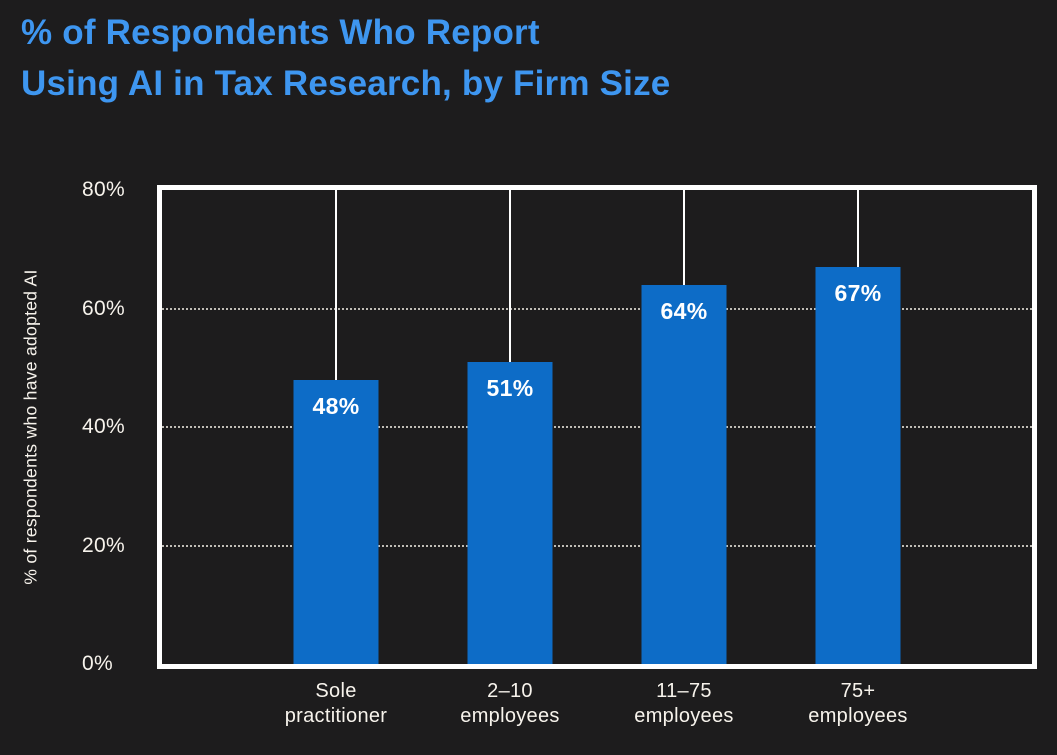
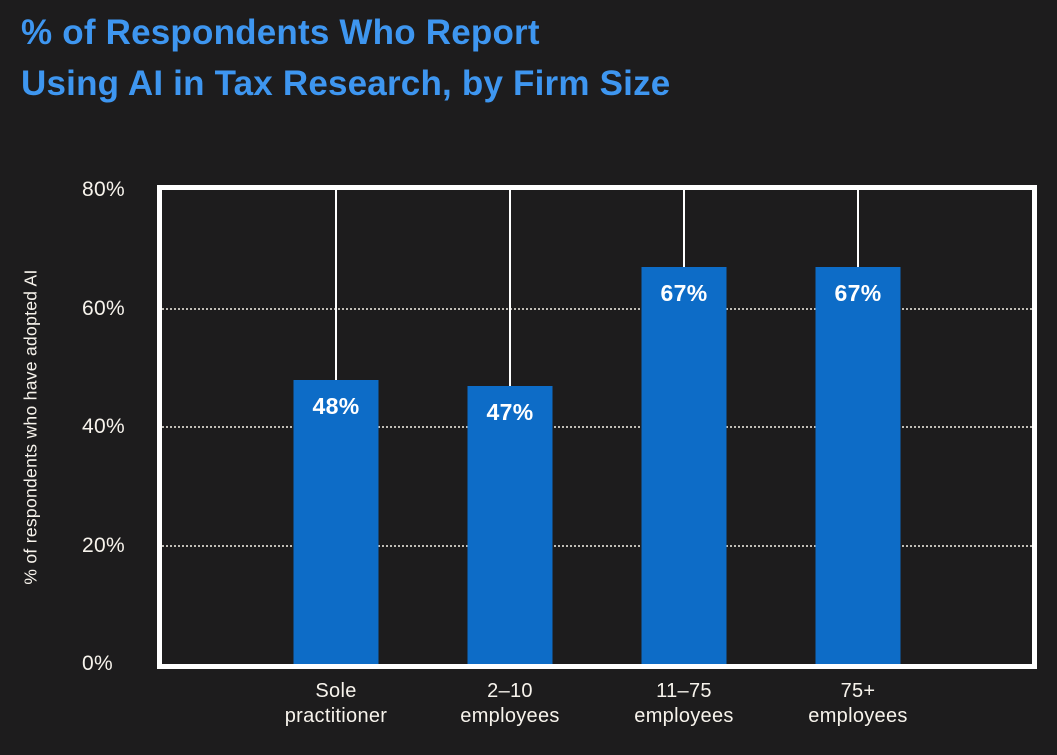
2–10 employees: 51% -> 47%
11–75 employees: 64% -> 67%
